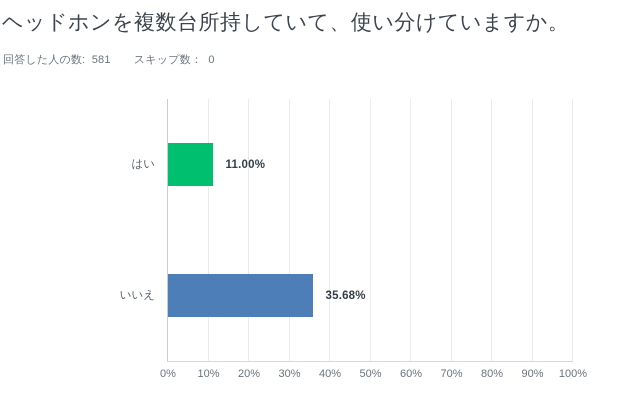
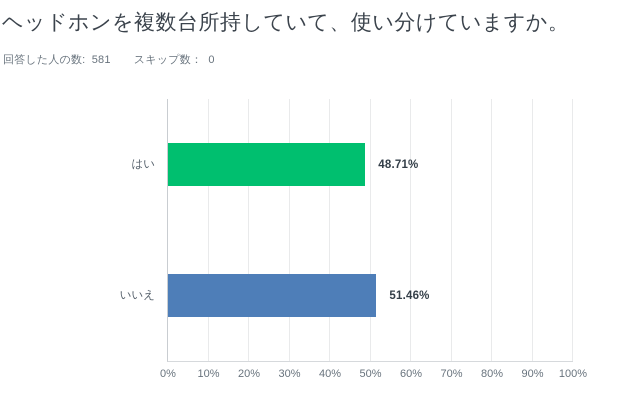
はい: 11.00% -> 48.71%
いいえ: 35.68% -> 51.46%
